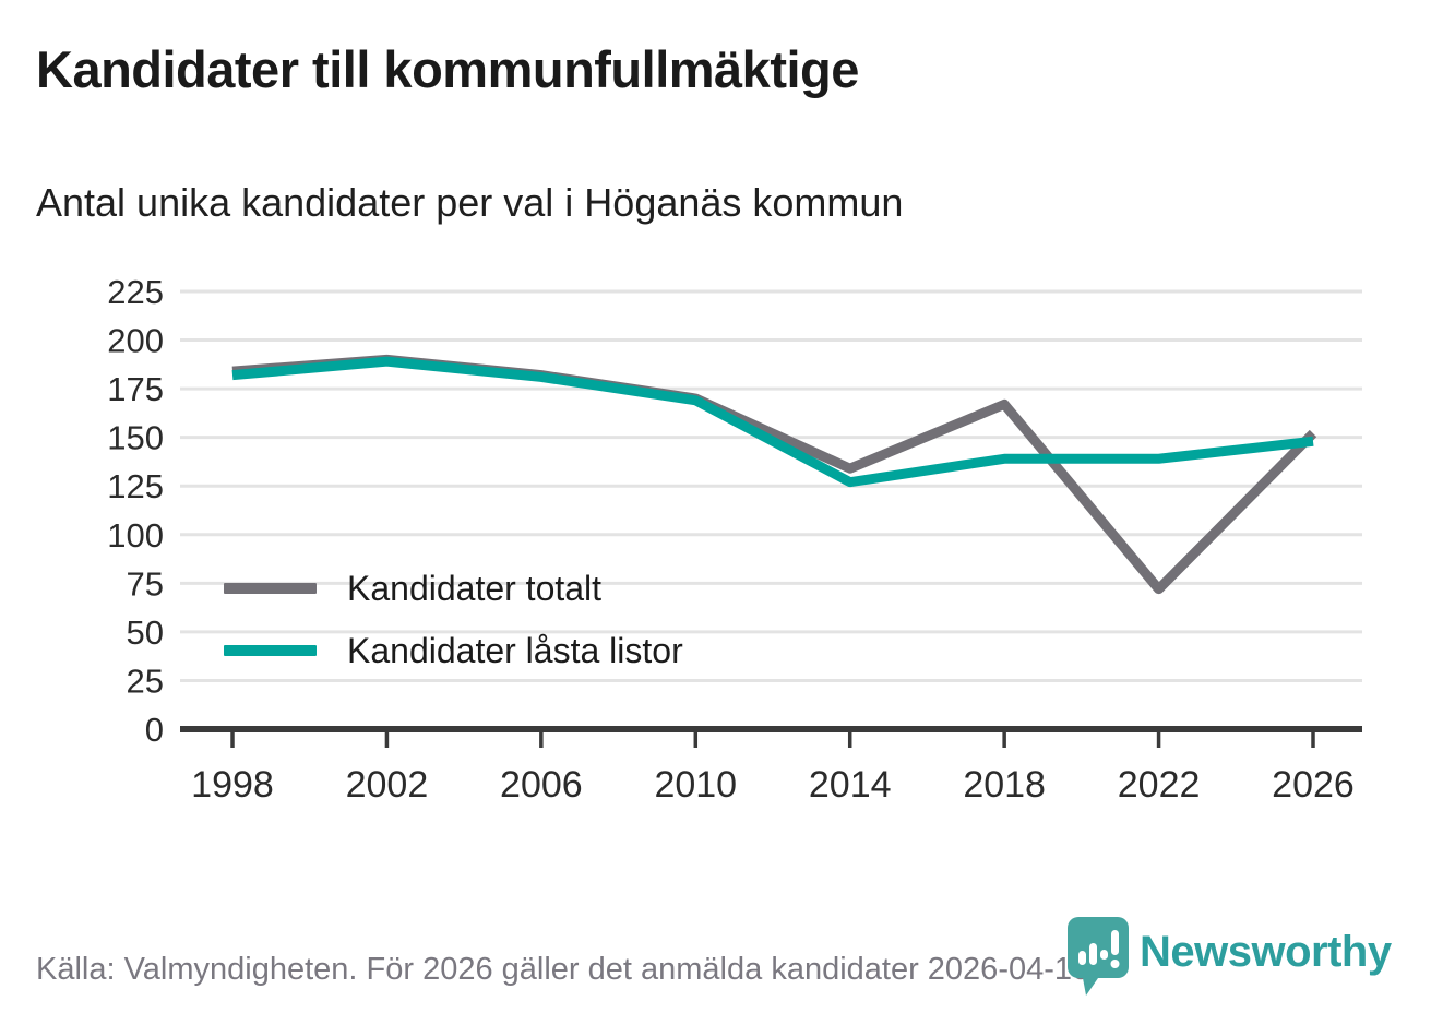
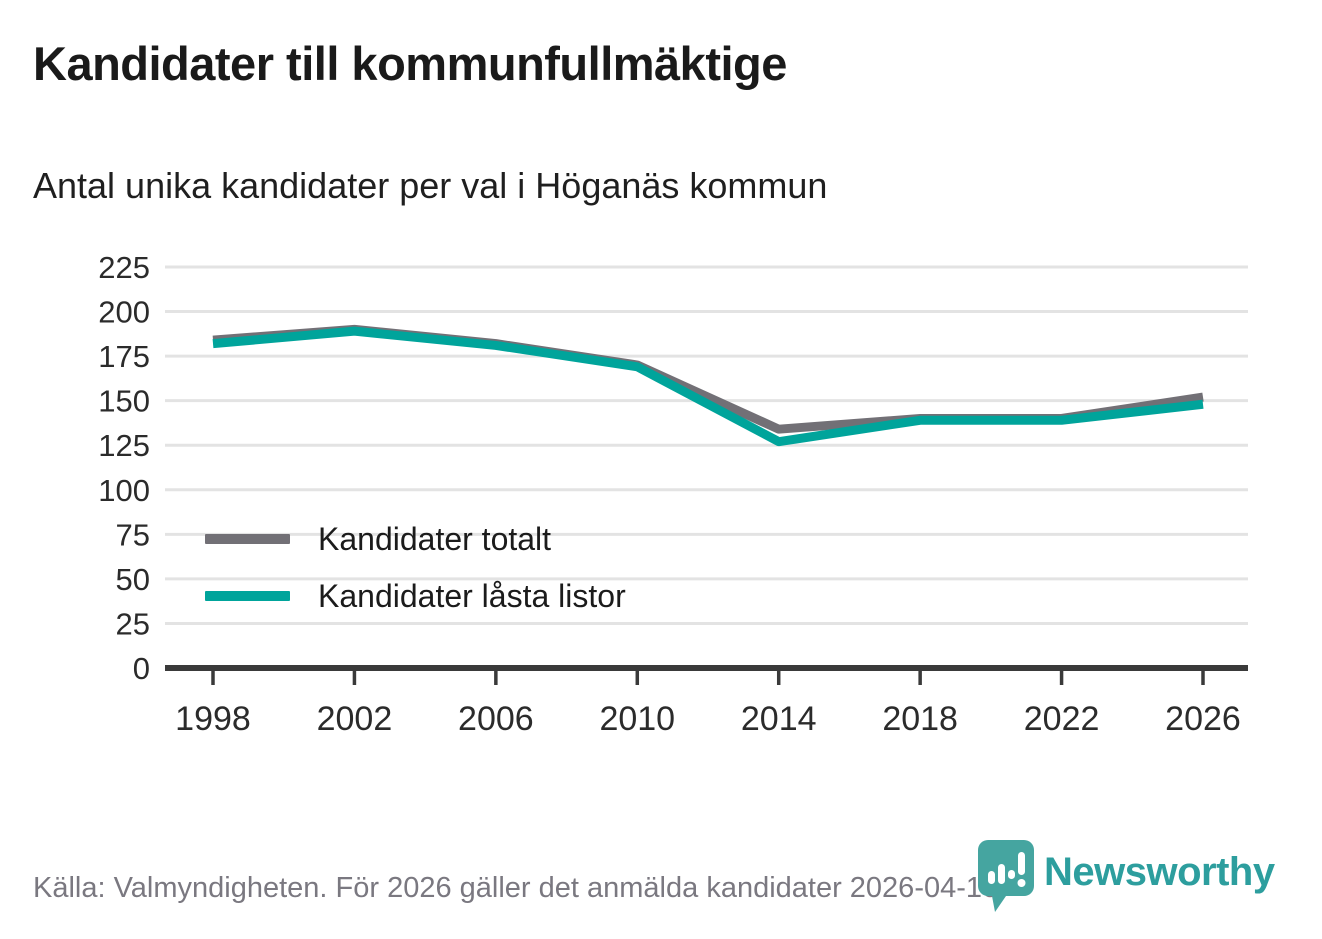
Kandidater totalt/2018: 167 -> 140
Kandidater totalt/2022: 72 -> 140
